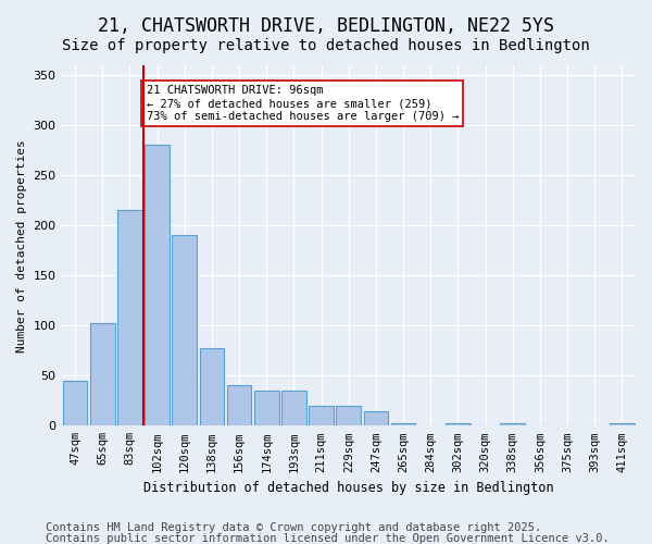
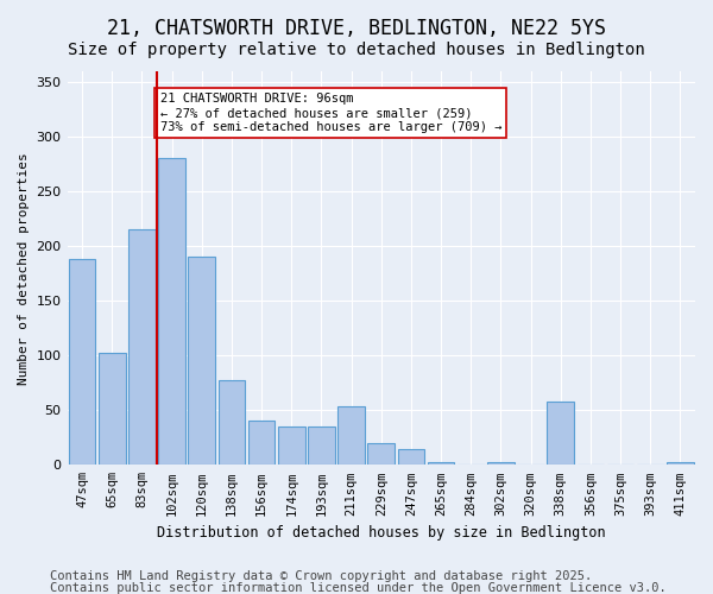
47sqm: 45 -> 188
211sqm: 20 -> 54
338sqm: 2 -> 58
